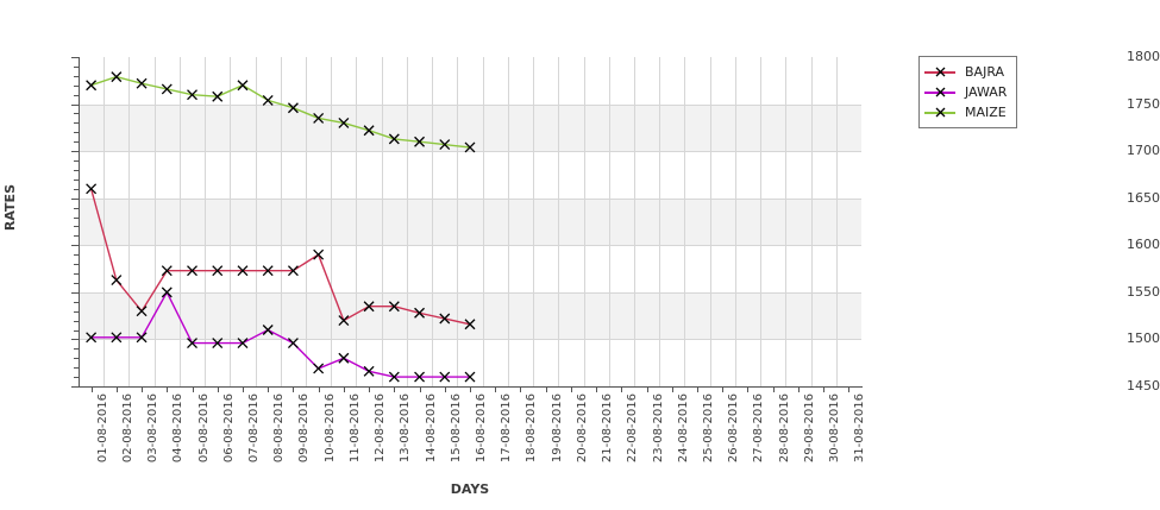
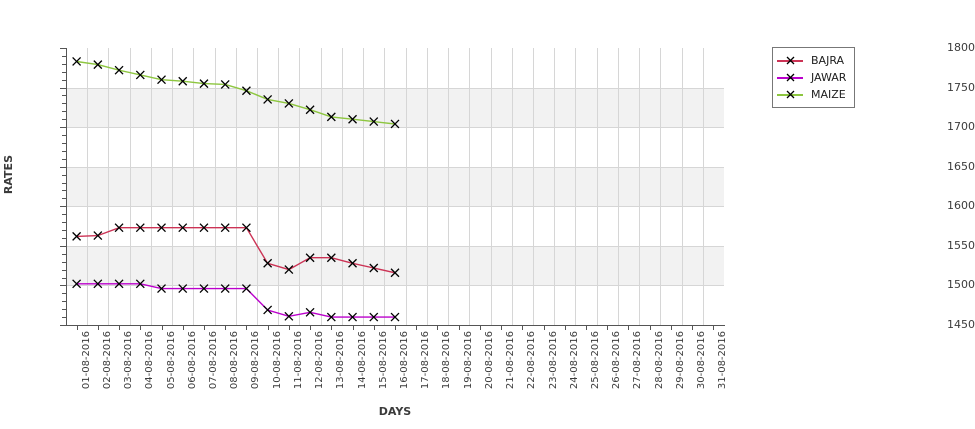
BAJRA/01-08-2016: 1660 -> 1560
MAIZE/01-08-2016: 1770 -> 1780
BAJRA/03-08-2016: 1530 -> 1570
JAWAR/04-08-2016: 1550 -> 1500
MAIZE/07-08-2016: 1770 -> 1760
JAWAR/08-08-2016: 1510 -> 1500
BAJRA/10-08-2016: 1590 -> 1530
JAWAR/11-08-2016: 1480 -> 1460
